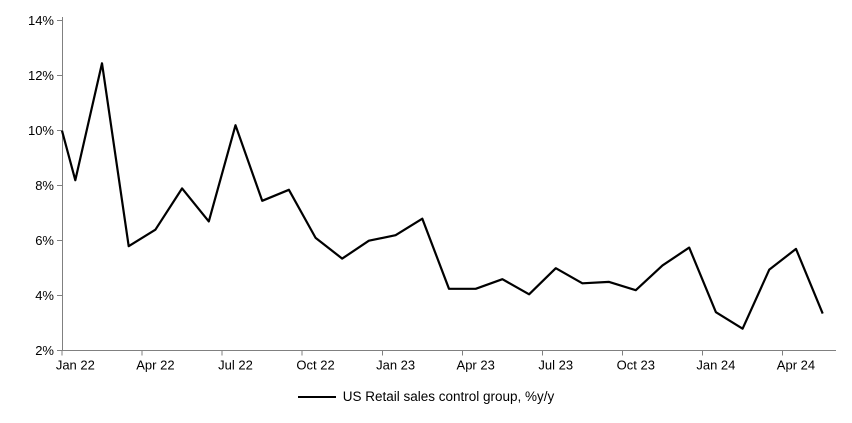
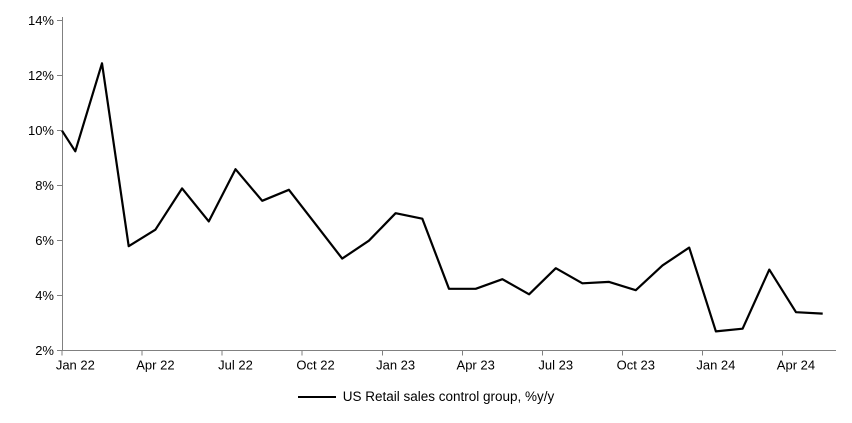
Jan 22: 8.2% -> 9.2%
Jul 22: 10.2% -> 8.6%
Oct 22: 6.1% -> 6.6%
Jan 23: 6.2% -> 7.0%
Jan 24: 3.4% -> 2.7%
Apr 24: 5.7% -> 3.4%
